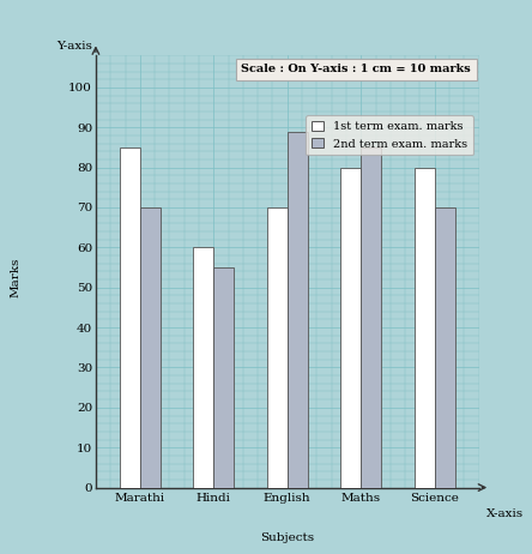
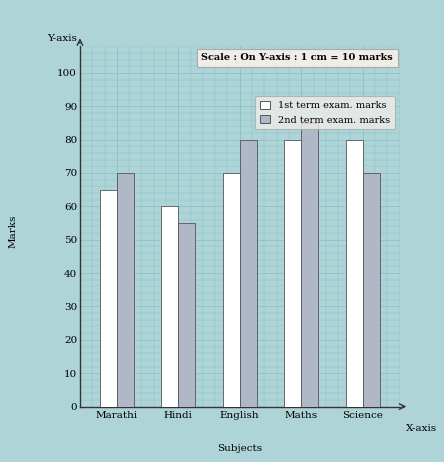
1st term exam. marks/Marathi: 85 -> 65
2nd term exam. marks/English: 89 -> 80
